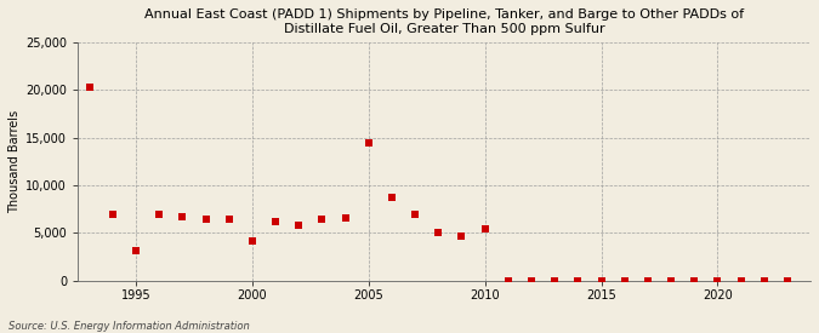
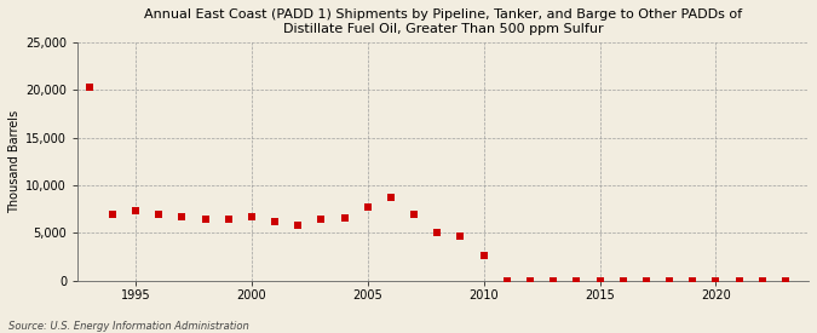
1995: 3,200 -> 7,400
2000: 4,200 -> 6,700
2005: 14,400 -> 7,700
2010: 5,400 -> 2,700
